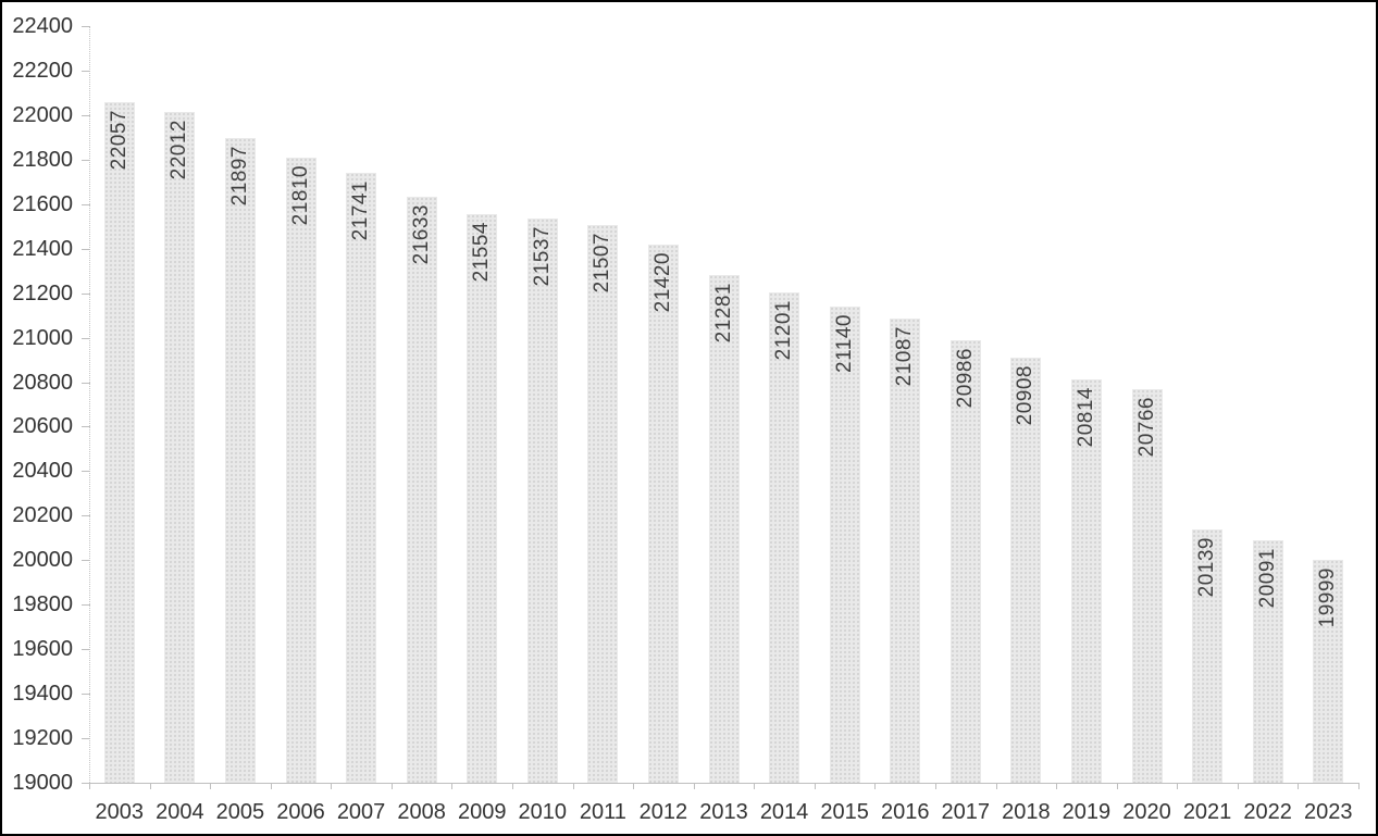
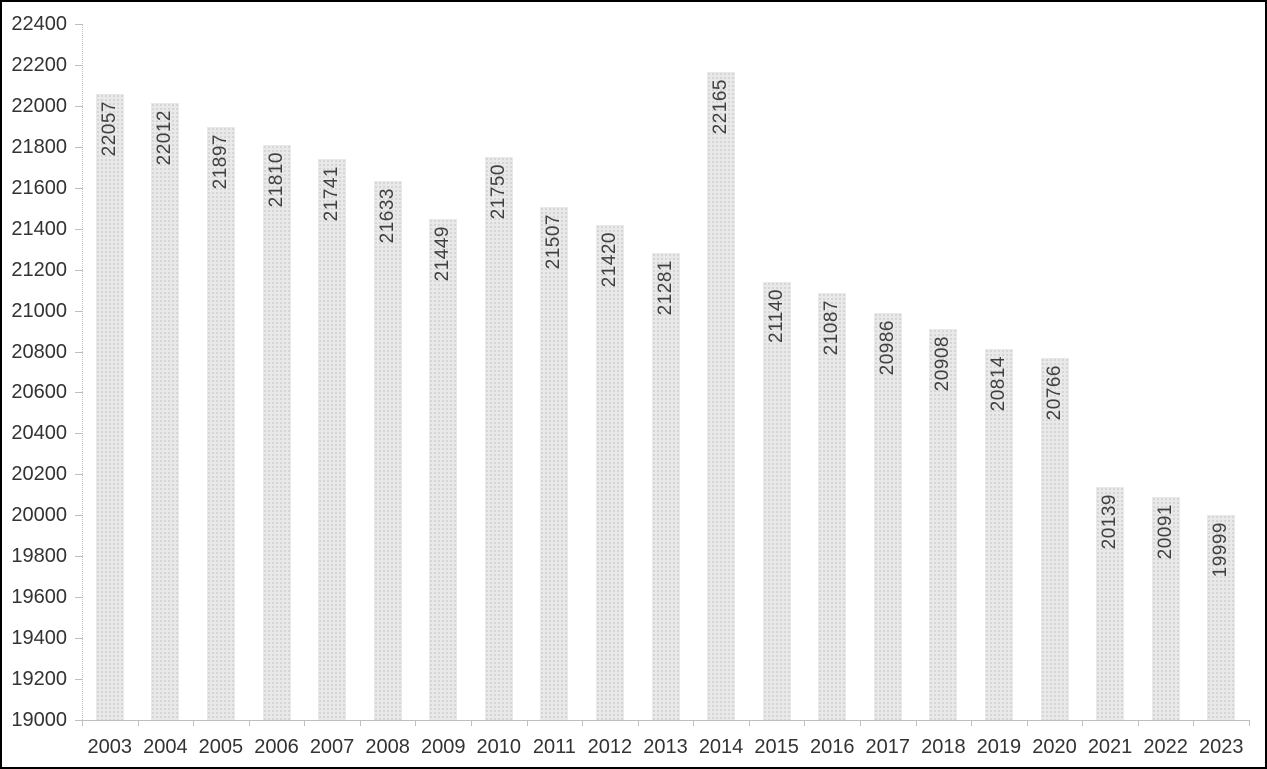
2009: 21554 -> 21449
2010: 21537 -> 21750
2014: 21201 -> 22165
